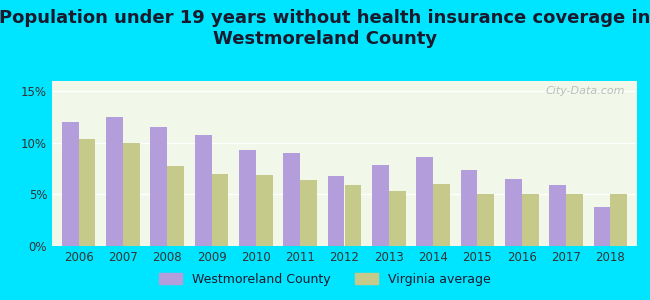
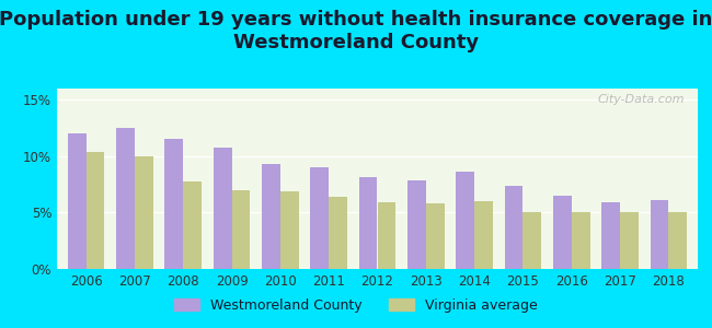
Westmoreland County/2012: 6.8% -> 8.1%
Virginia average/2013: 5.3% -> 5.8%
Westmoreland County/2018: 3.8% -> 6.1%
